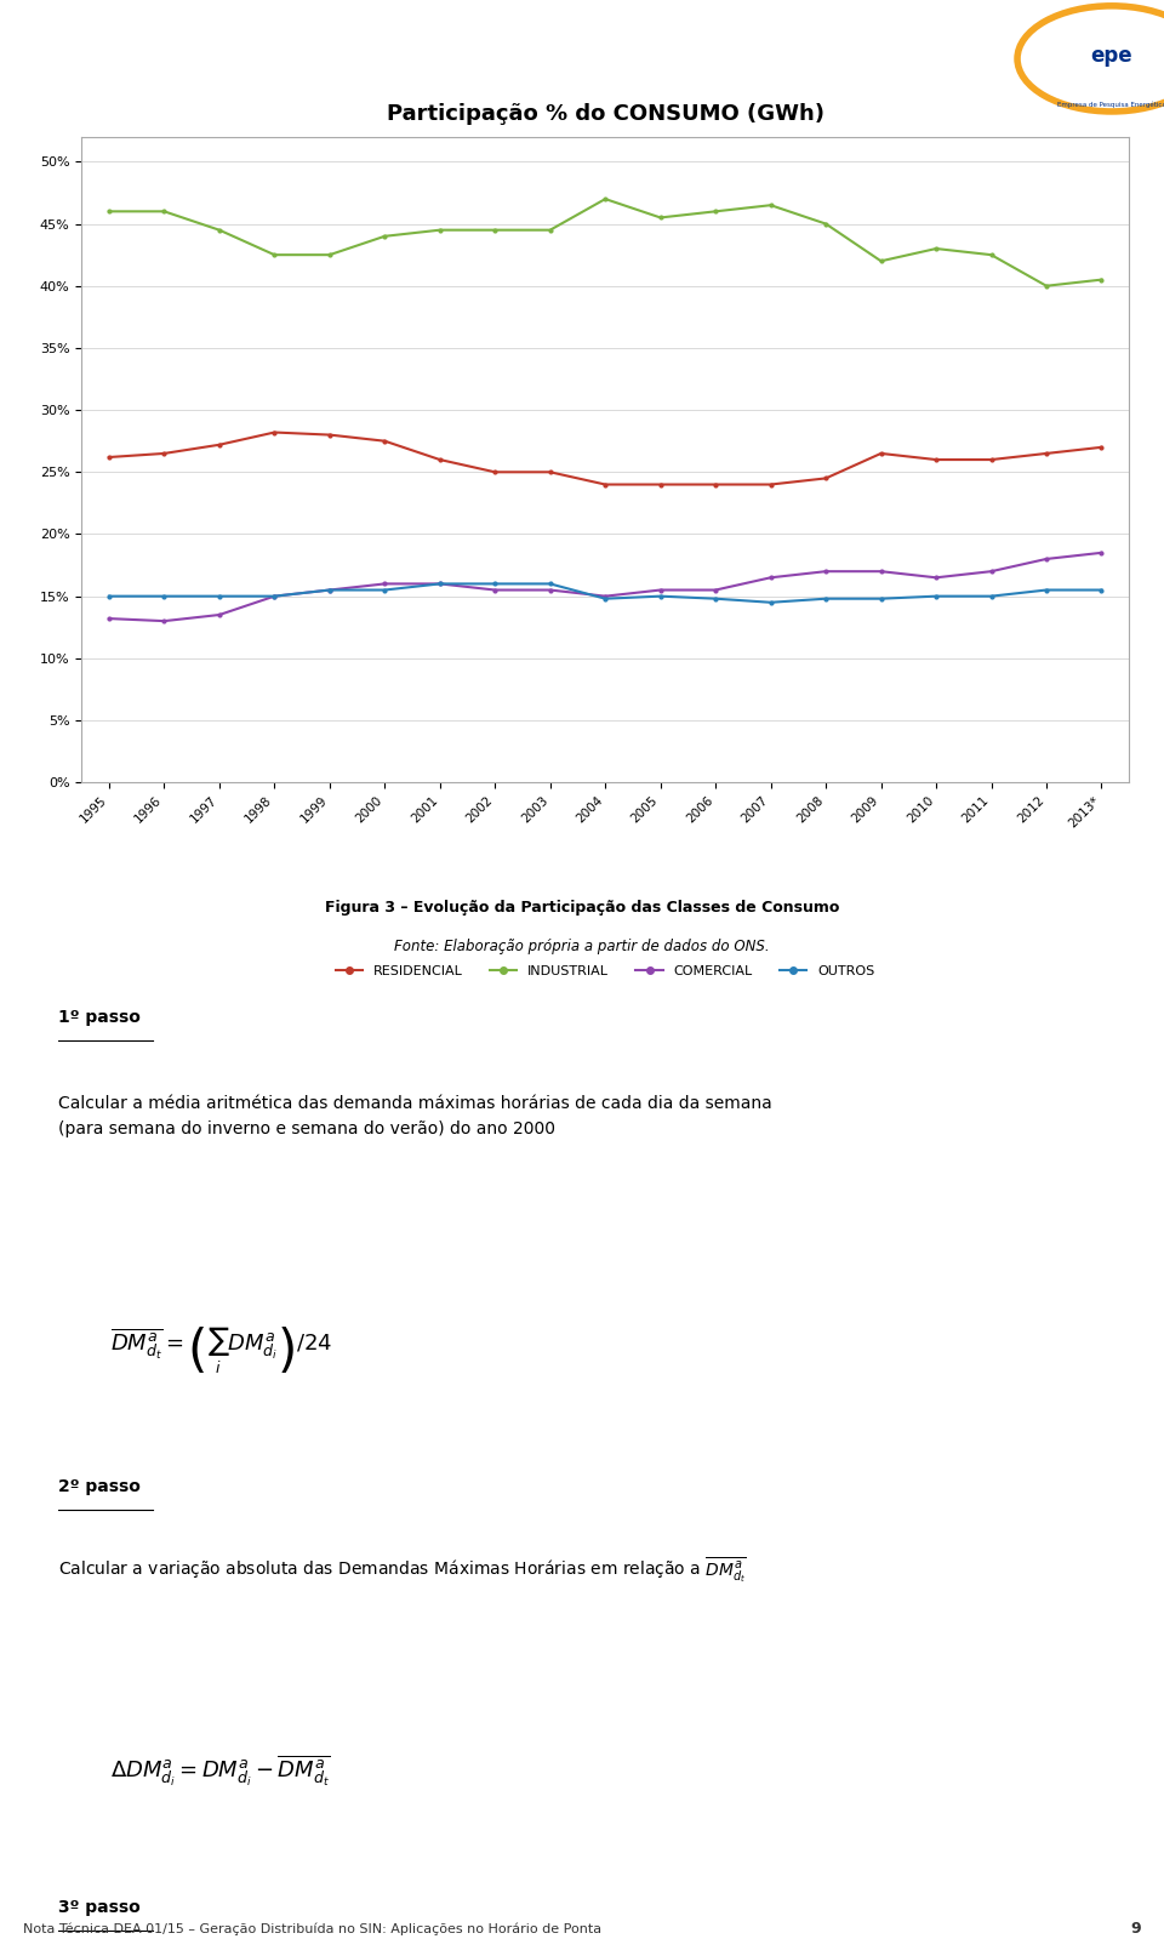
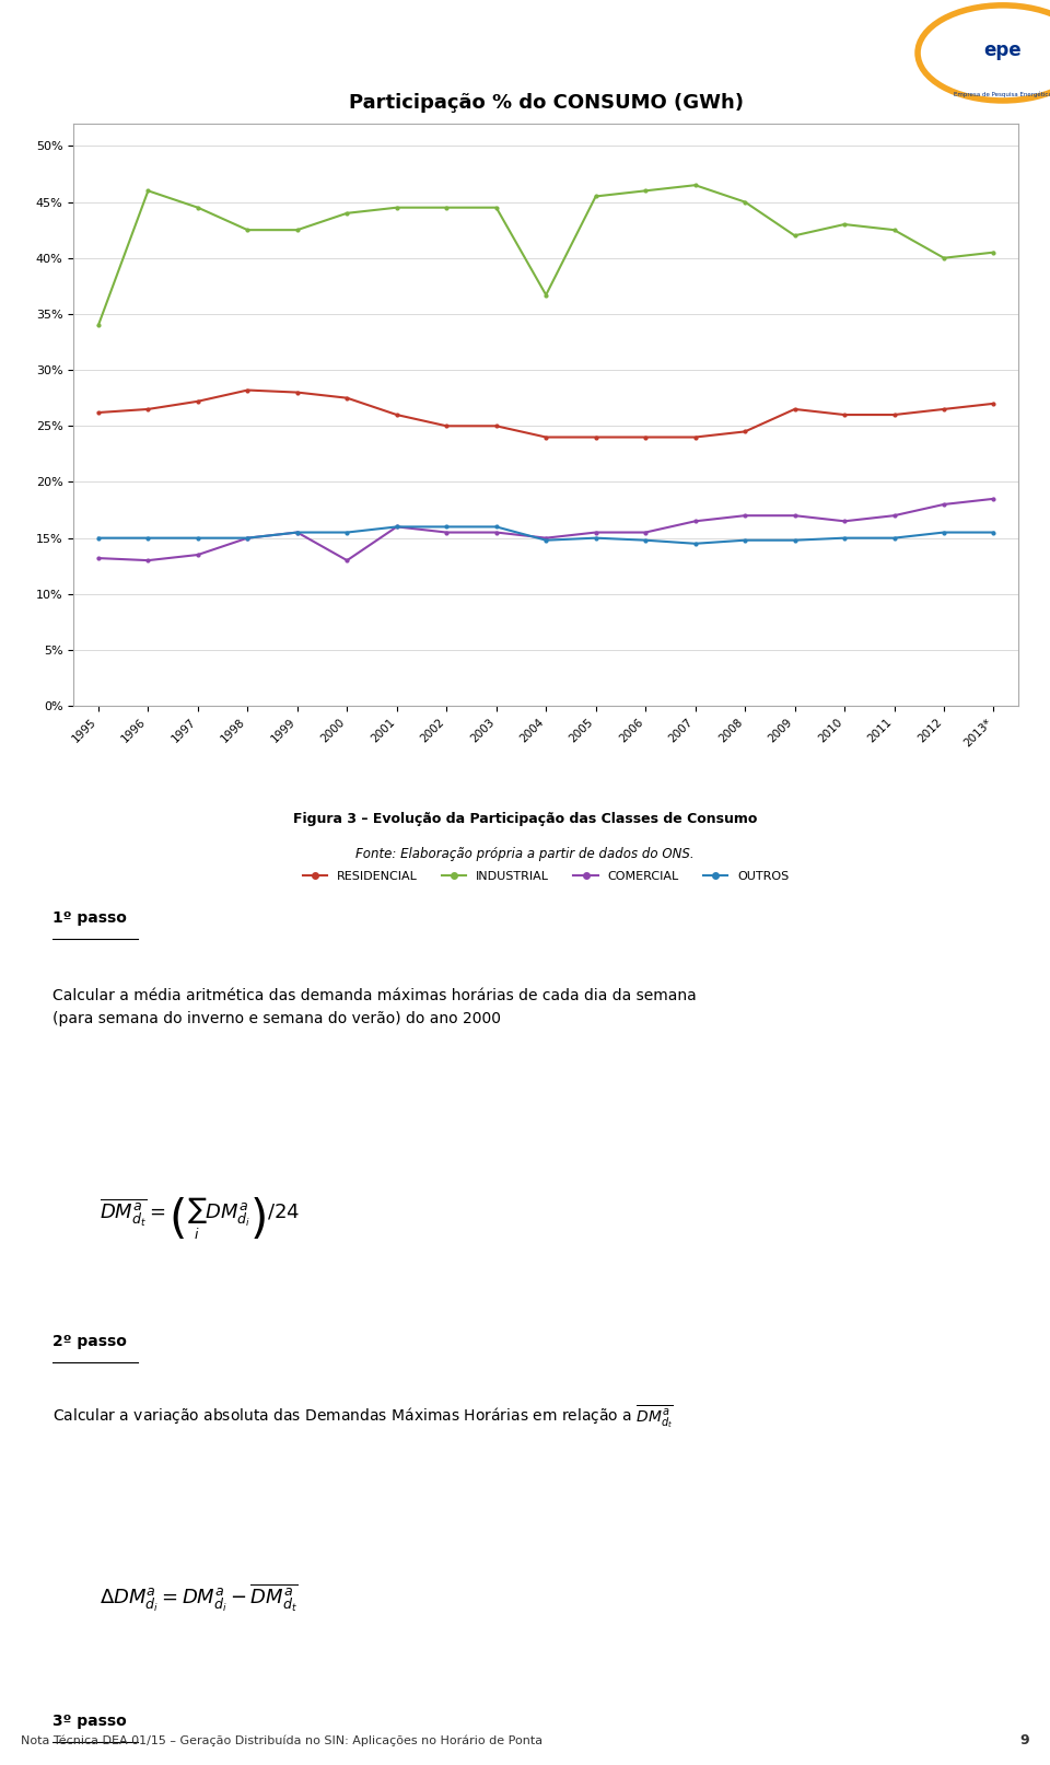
INDUSTRIAL/1995: 46.0% -> 34.0%
COMERCIAL/2000: 16.0% -> 13.0%
INDUSTRIAL/2004: 47.0% -> 36.7%
